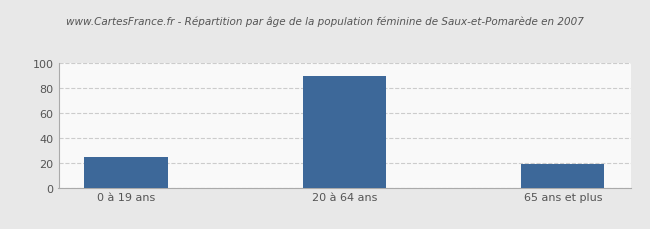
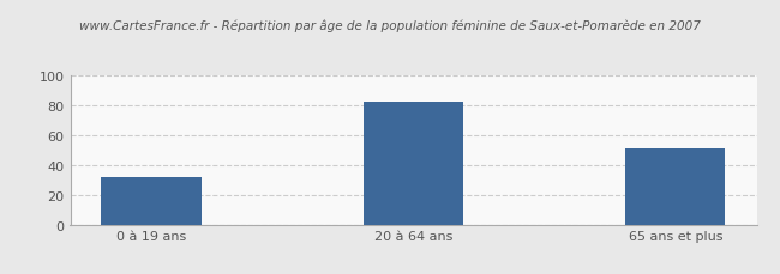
0 à 19 ans: 25 -> 32
20 à 64 ans: 90 -> 83
65 ans et plus: 19 -> 51
